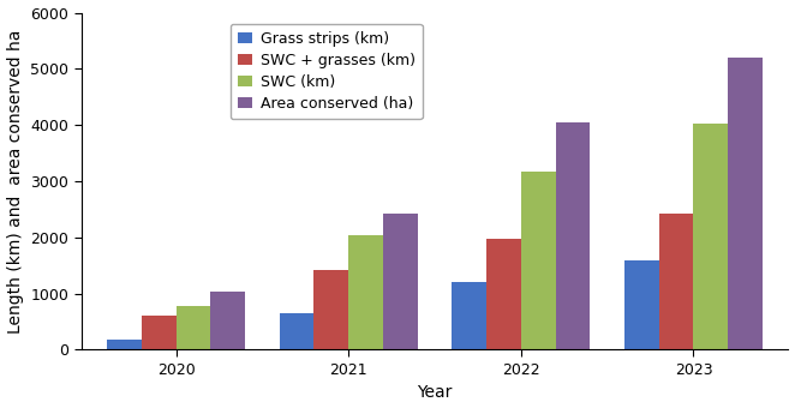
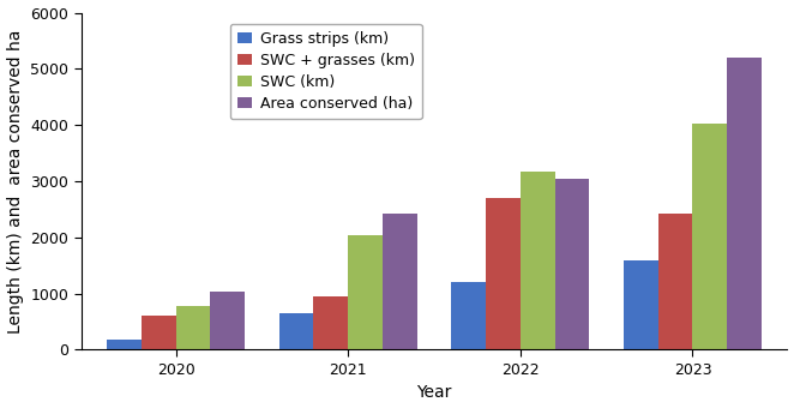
SWC + grasses (km)/2021: 1420 -> 950
SWC + grasses (km)/2022: 1980 -> 2700
Area conserved (ha)/2022: 4040 -> 3050
